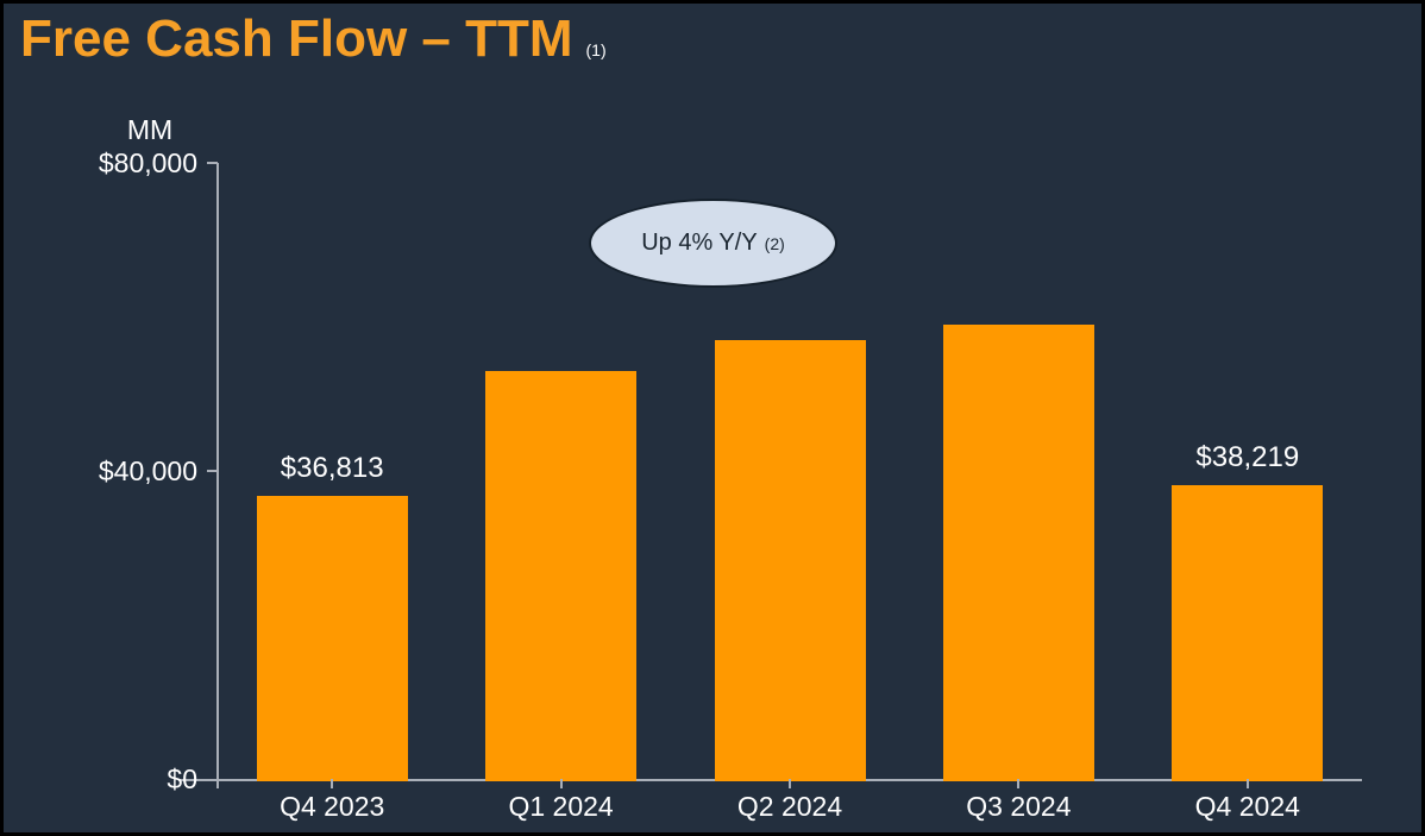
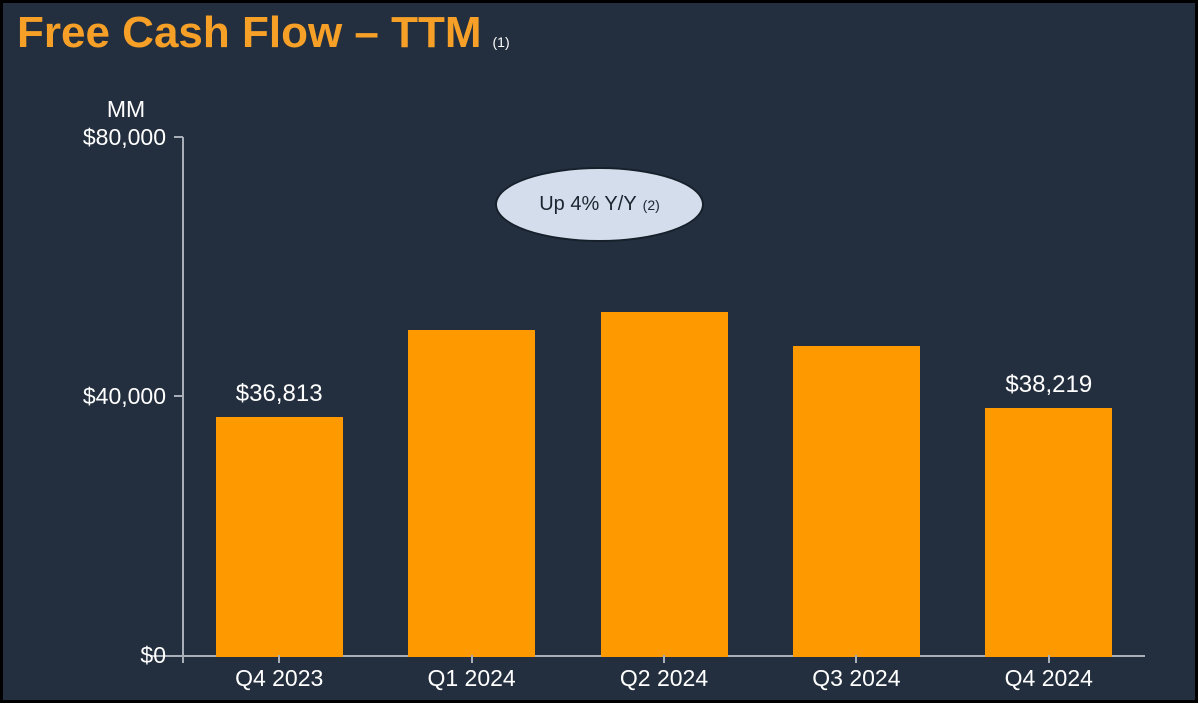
Q1 2024: $53000 -> $50000
Q2 2024: $57000 -> $53000
Q3 2024: $59000 -> $48000
